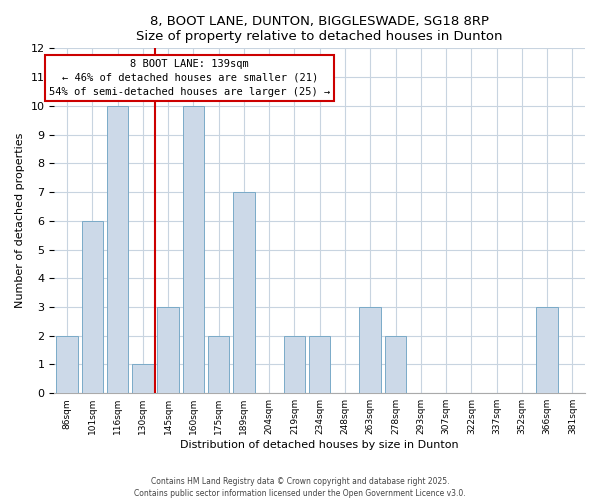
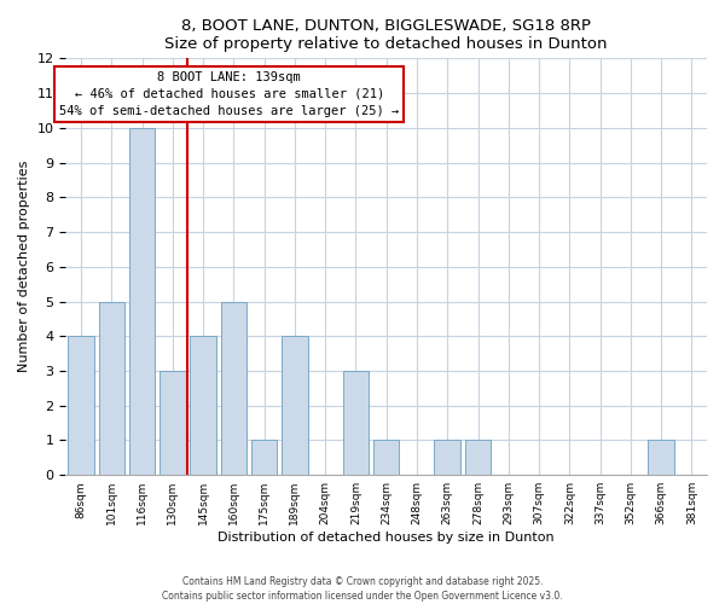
86sqm: 2 -> 4
101sqm: 6 -> 5
130sqm: 1 -> 3
145sqm: 3 -> 4
160sqm: 10 -> 5
175sqm: 2 -> 1
189sqm: 7 -> 4
219sqm: 2 -> 3
234sqm: 2 -> 1
263sqm: 3 -> 1
278sqm: 2 -> 1
366sqm: 3 -> 1
